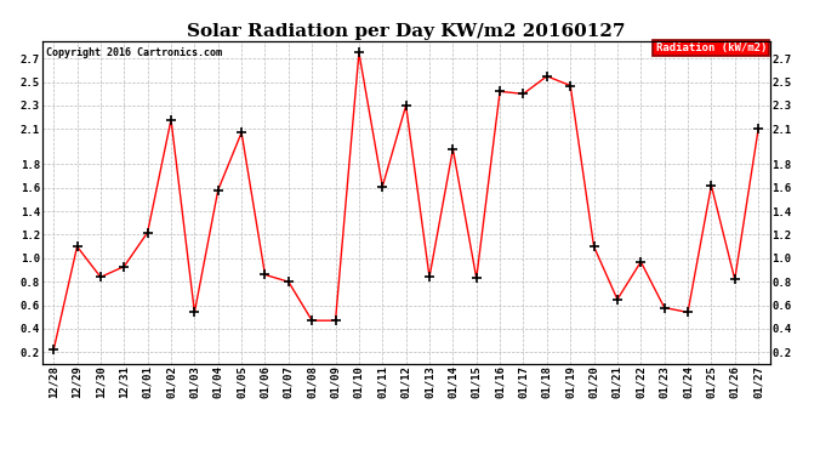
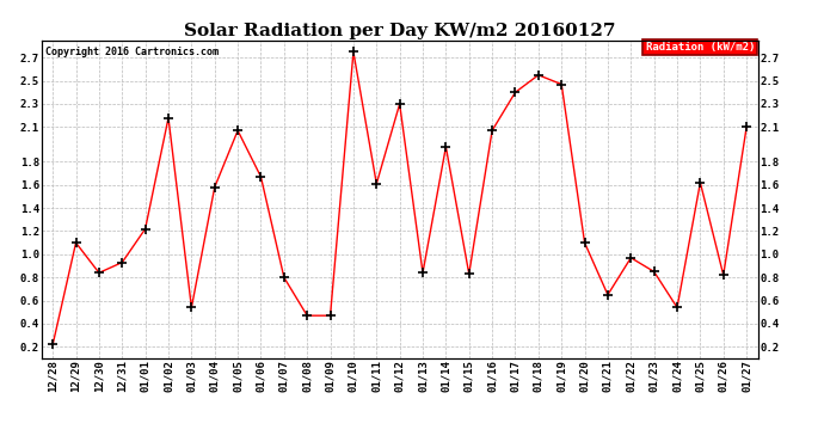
01/06: 0.86 -> 1.67
01/16: 2.42 -> 2.07
01/23: 0.58 -> 0.85
